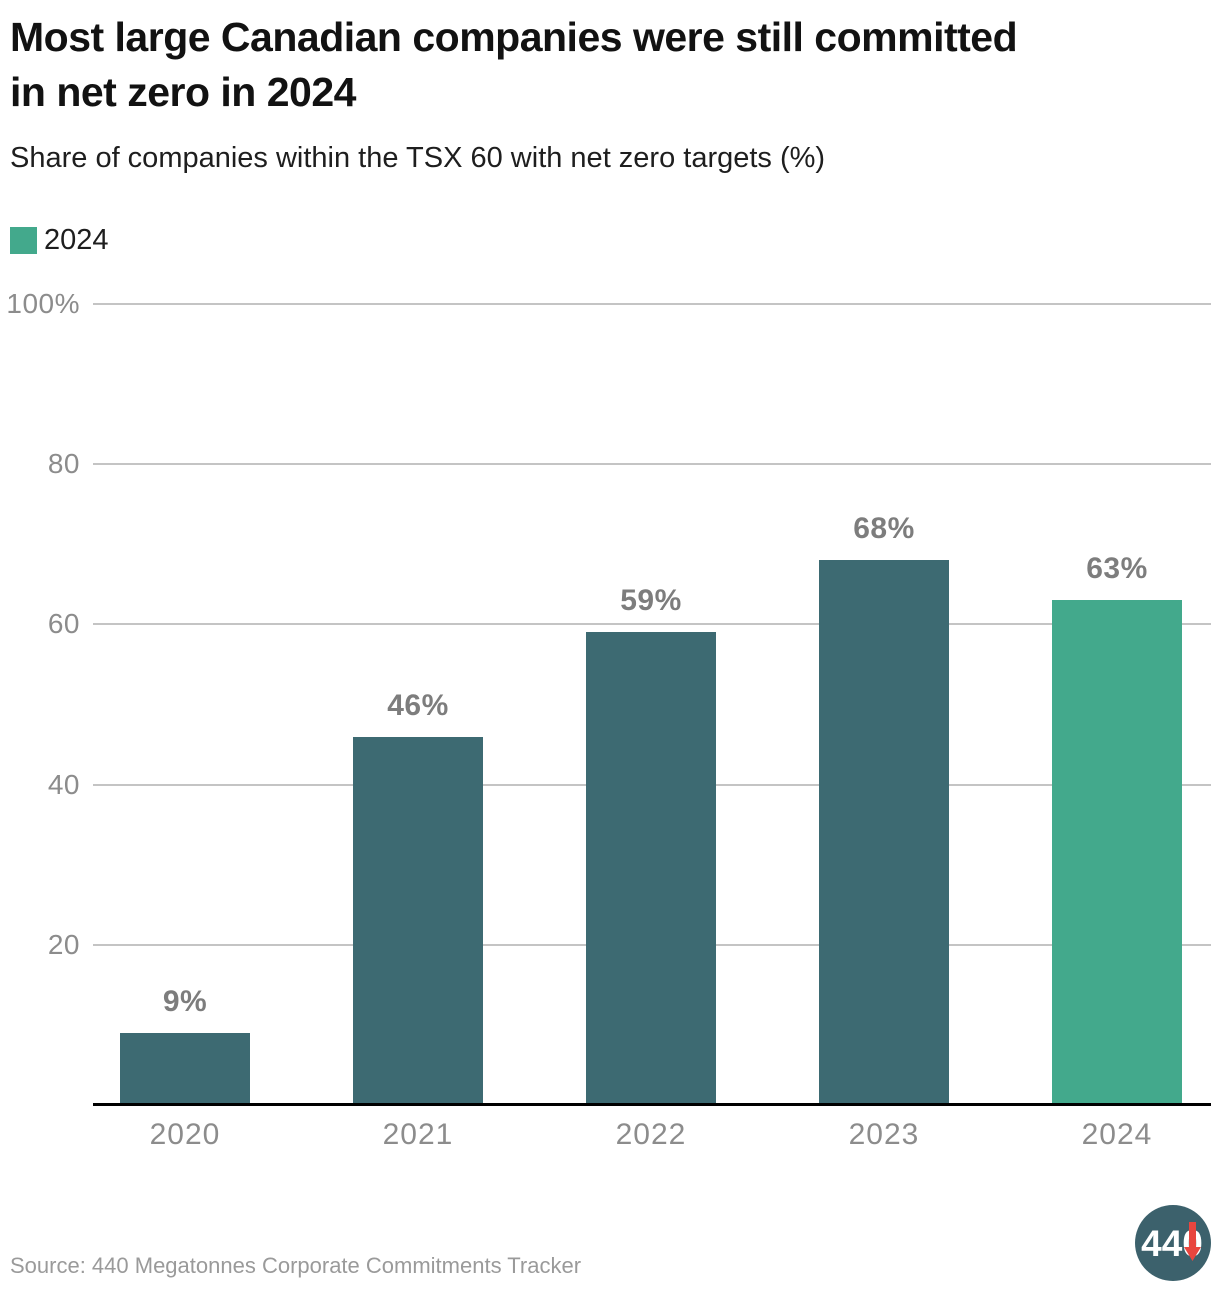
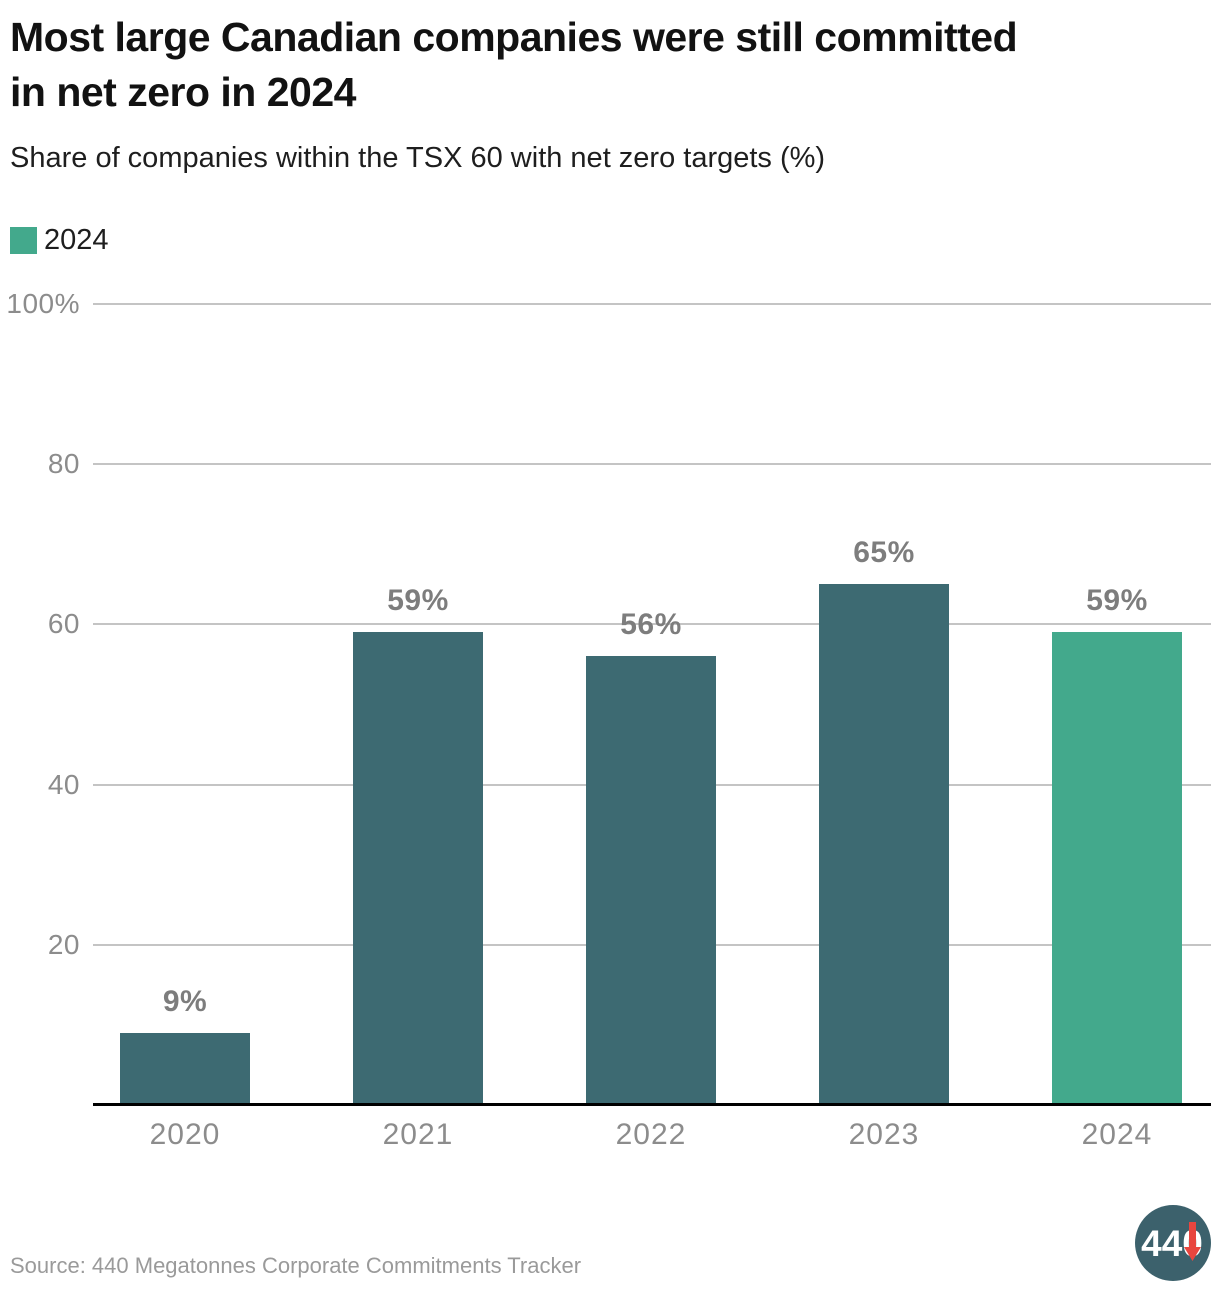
2021: 46% -> 59%
2022: 59% -> 56%
2023: 68% -> 65%
2024: 63% -> 59%
